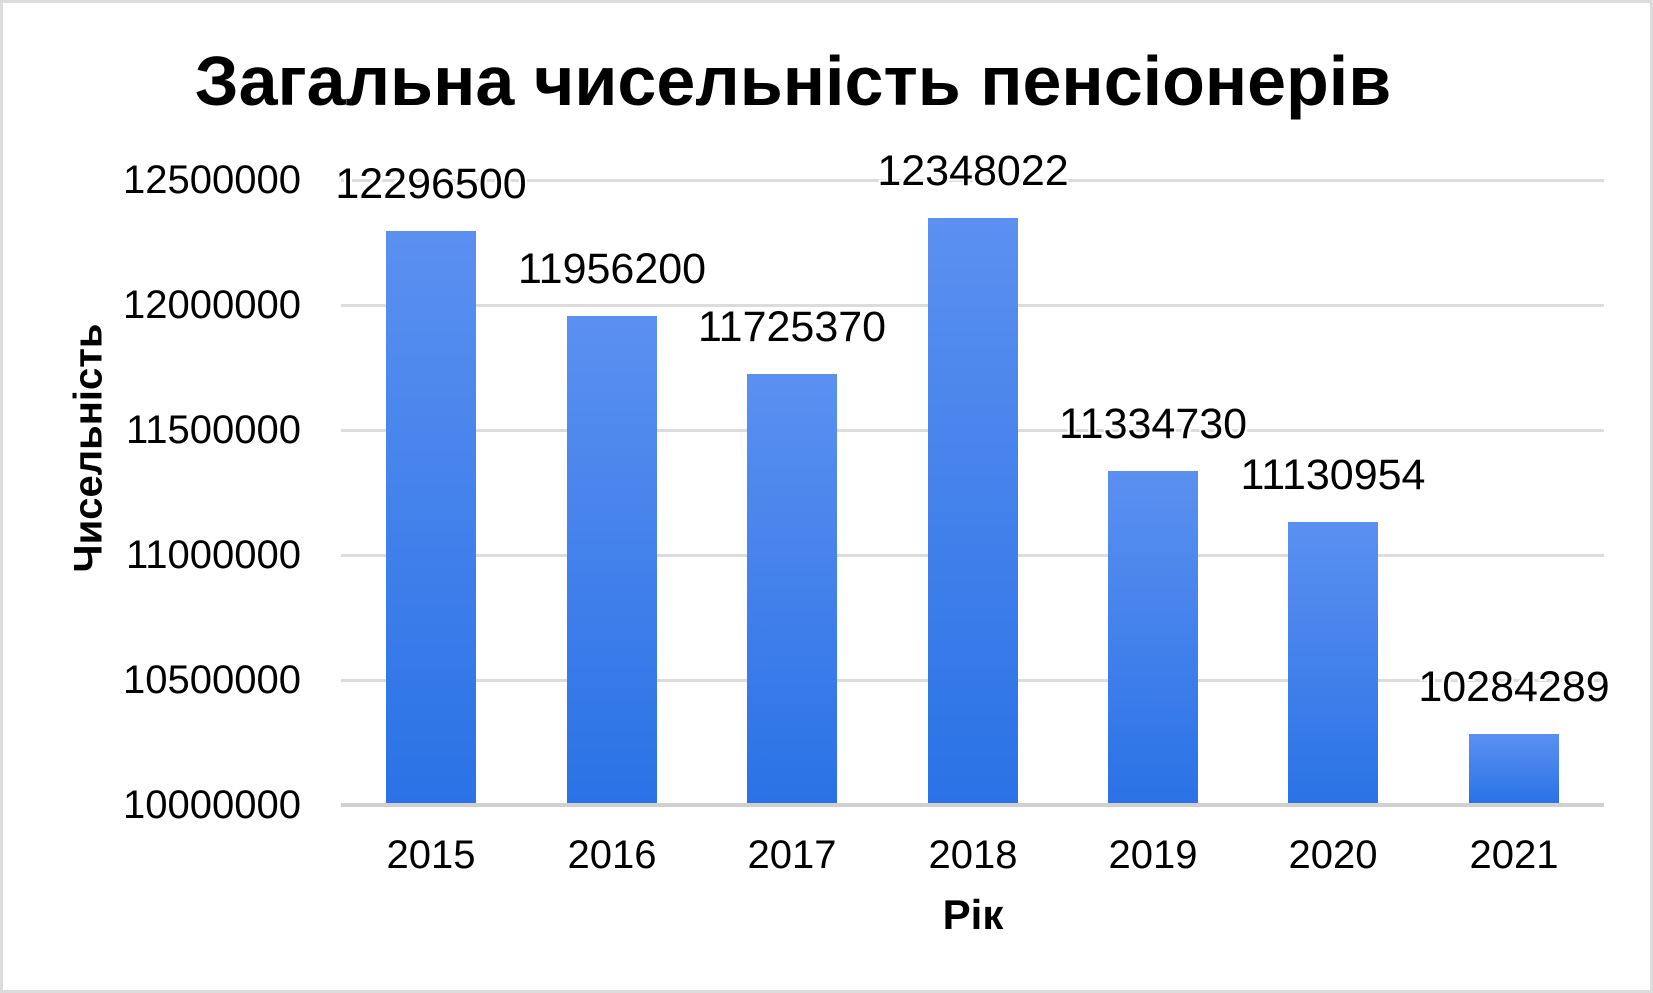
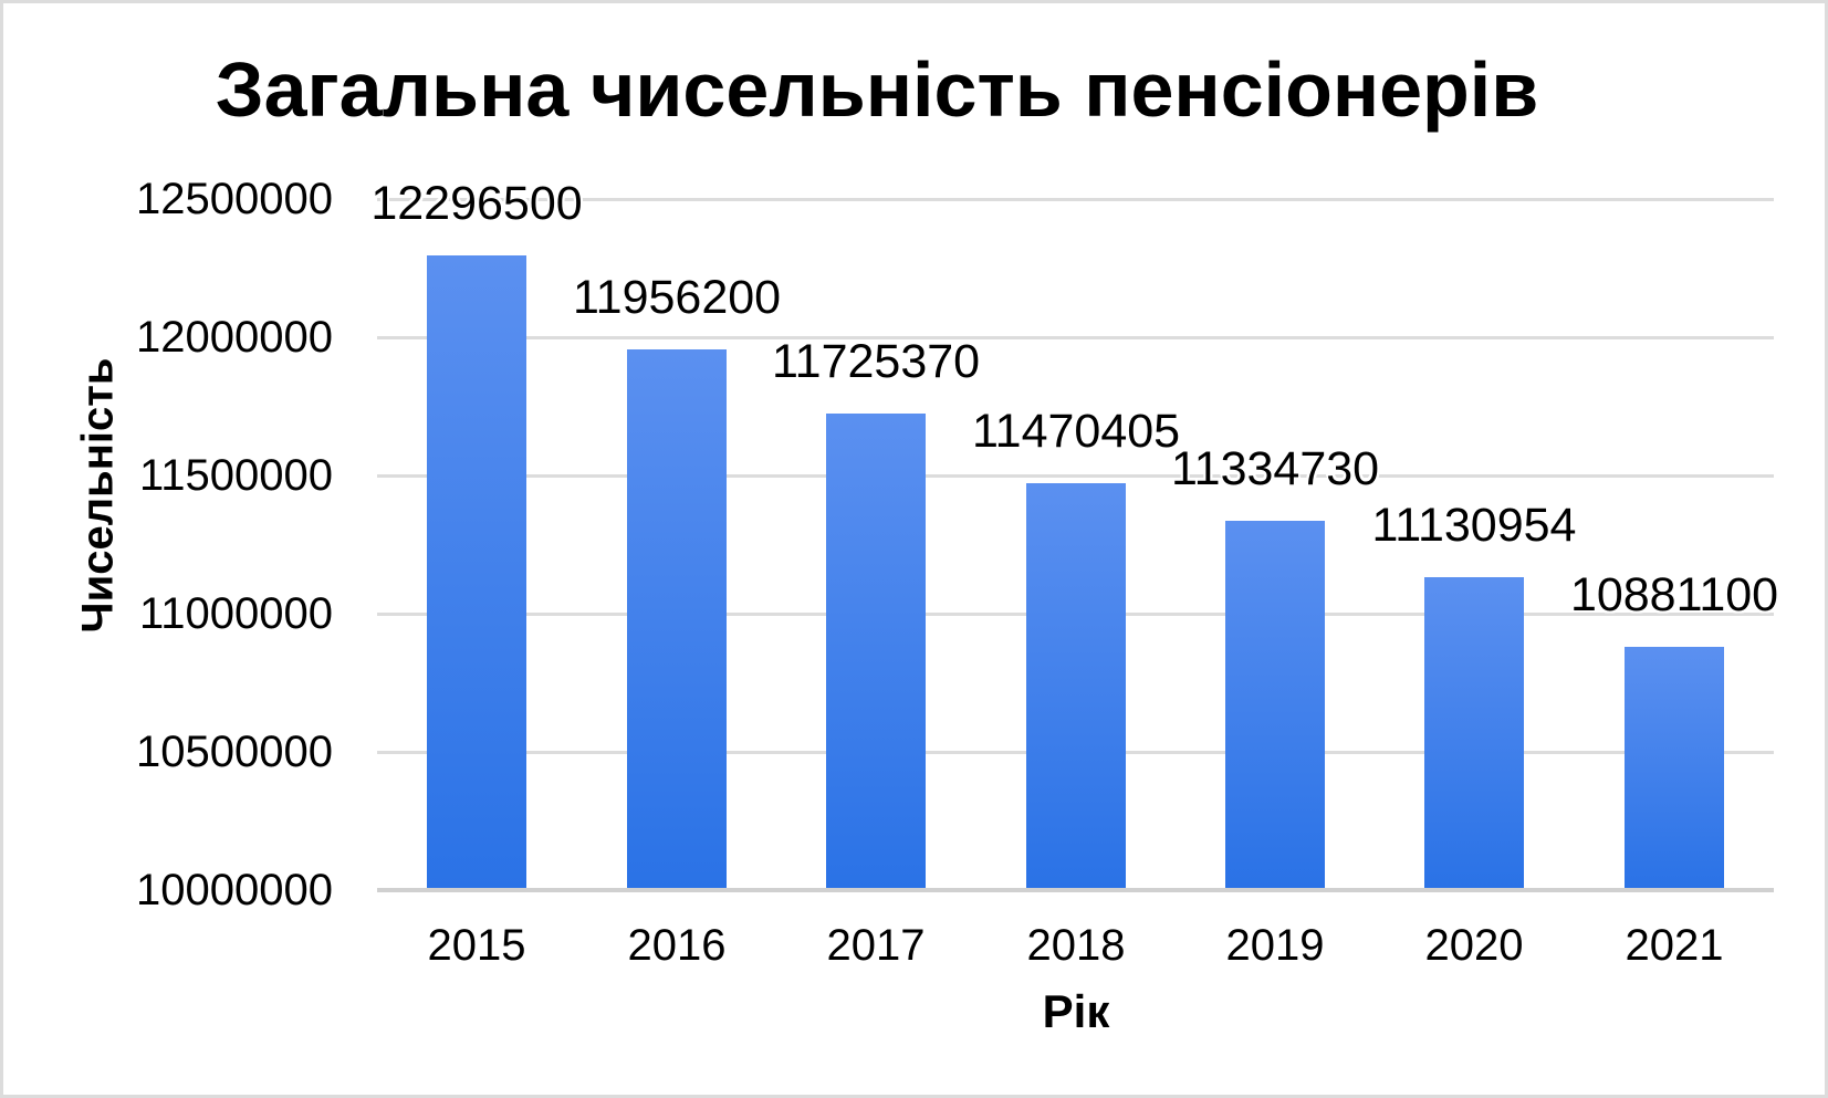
2018: 12348022 -> 11470405
2021: 10284289 -> 10881100
